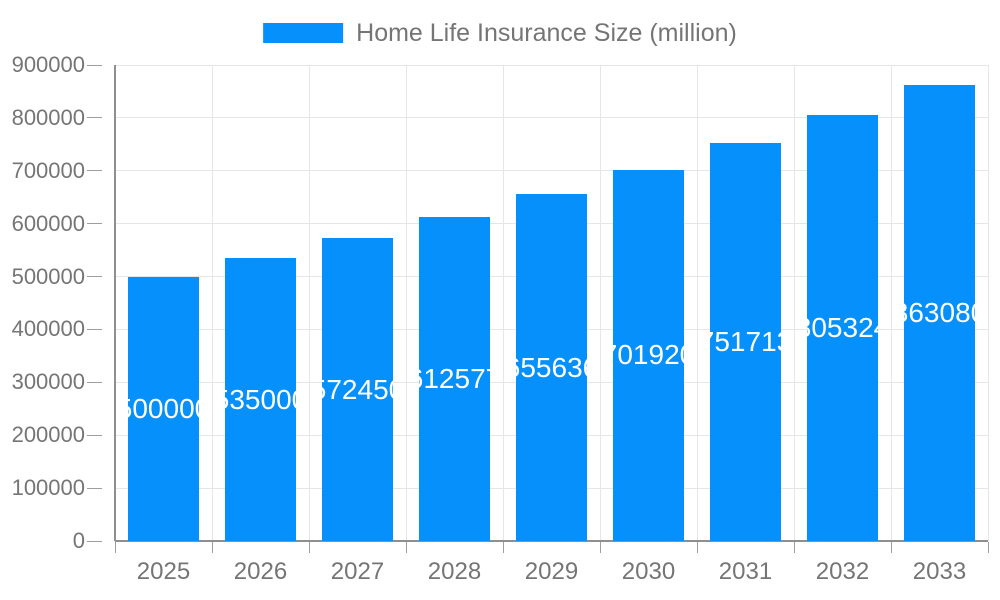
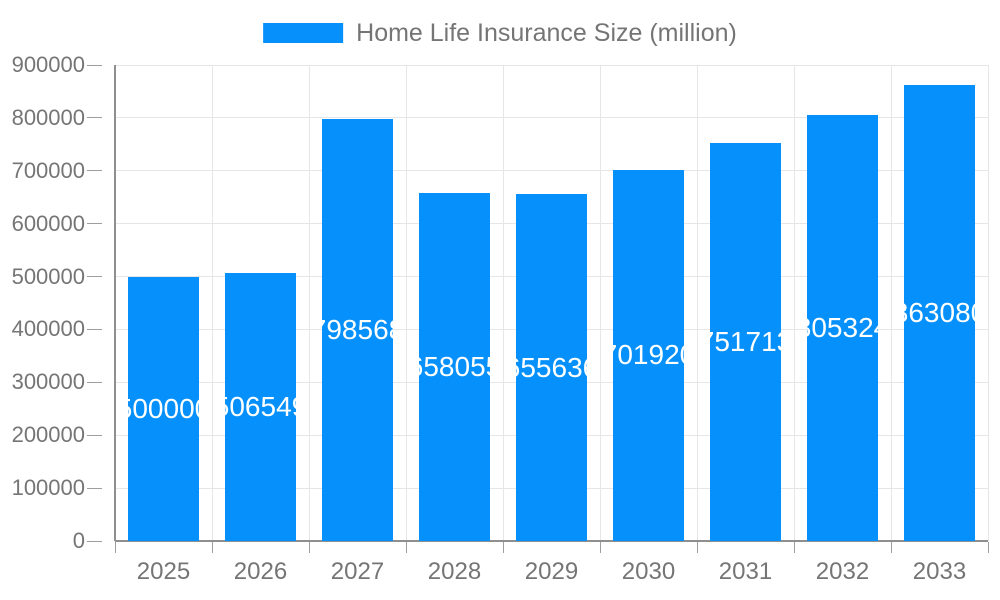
2026: 535000 -> 506549
2027: 572450 -> 798568
2028: 612577 -> 658055
